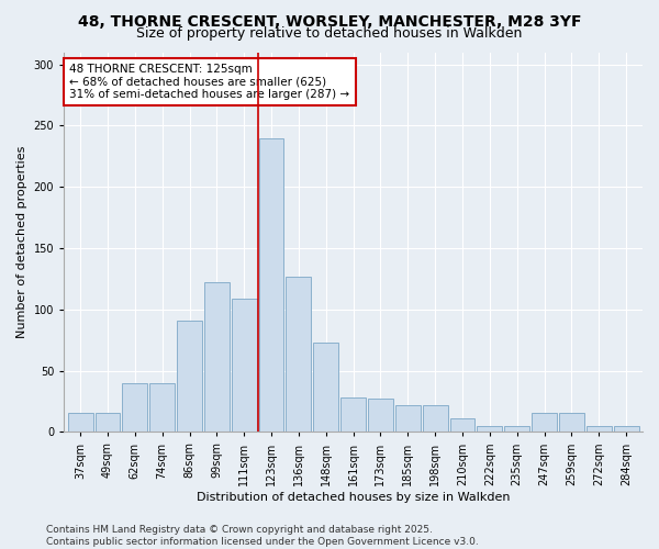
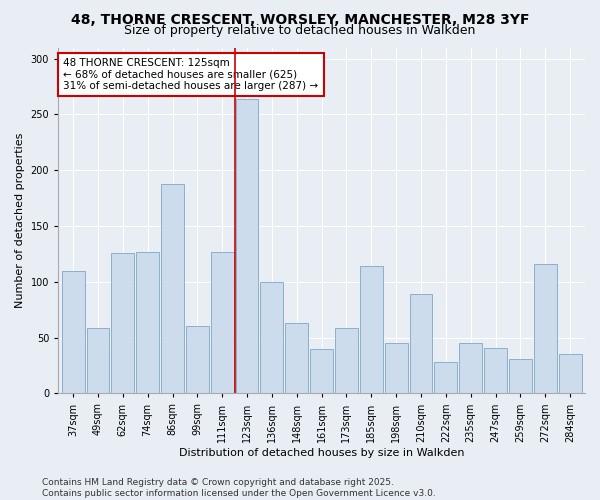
37sqm: 16 -> 110
49sqm: 16 -> 59
62sqm: 40 -> 126
74sqm: 40 -> 127
86sqm: 91 -> 188
99sqm: 122 -> 60
111sqm: 109 -> 127
123sqm: 240 -> 264
136sqm: 127 -> 100
148sqm: 73 -> 63
161sqm: 28 -> 40
173sqm: 27 -> 59
185sqm: 22 -> 114
198sqm: 22 -> 45
210sqm: 11 -> 89
222sqm: 5 -> 28
235sqm: 5 -> 45
247sqm: 16 -> 41
259sqm: 16 -> 31
272sqm: 5 -> 116
284sqm: 5 -> 35
